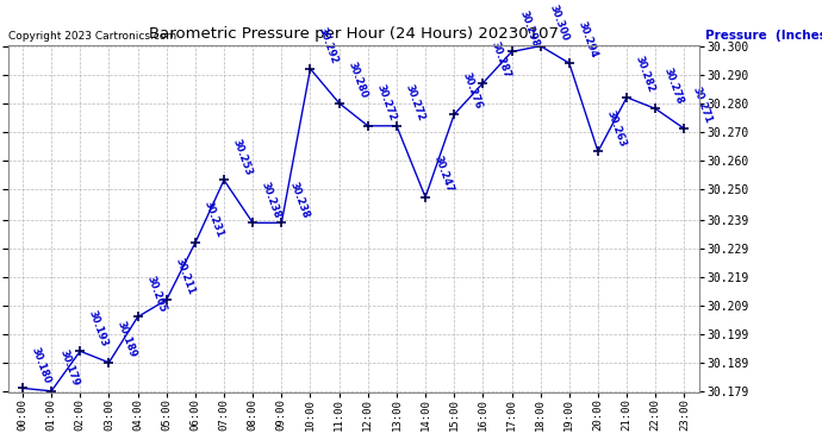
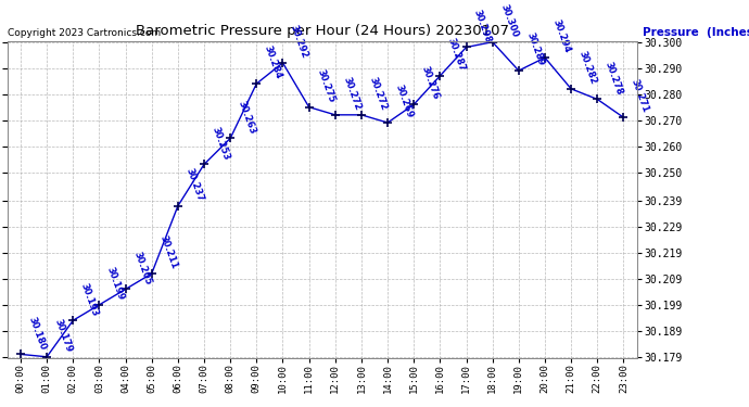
03:00: 30.189 -> 30.199
06:00: 30.231 -> 30.237
08:00: 30.238 -> 30.263
09:00: 30.238 -> 30.284
11:00: 30.280 -> 30.275
14:00: 30.247 -> 30.269
19:00: 30.294 -> 30.289
20:00: 30.263 -> 30.294
